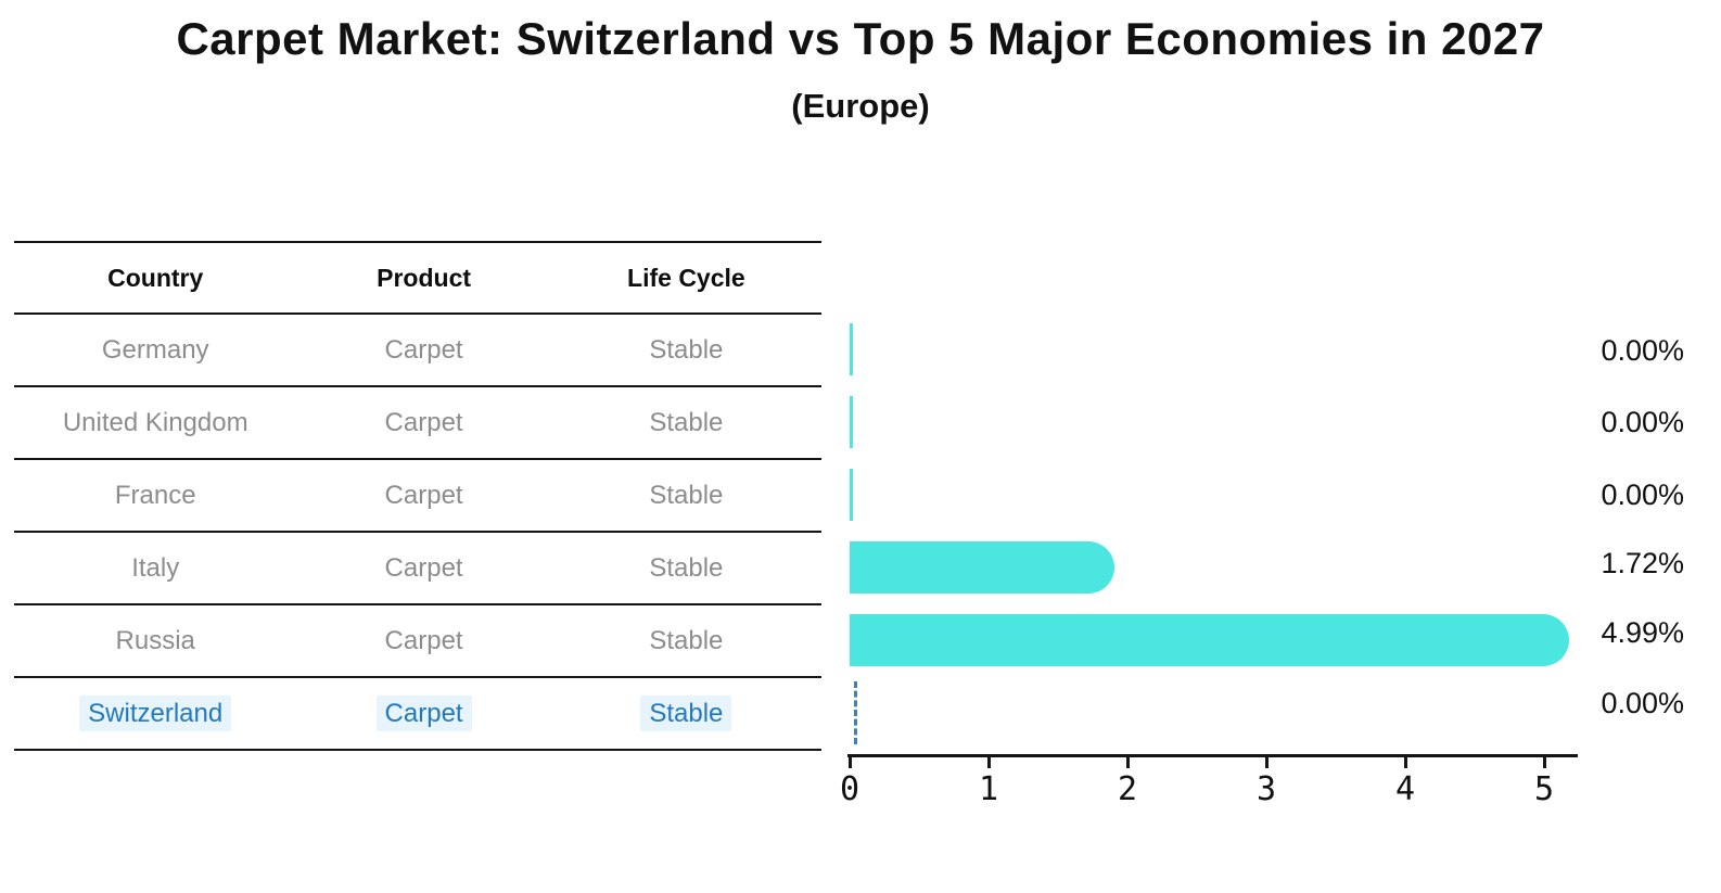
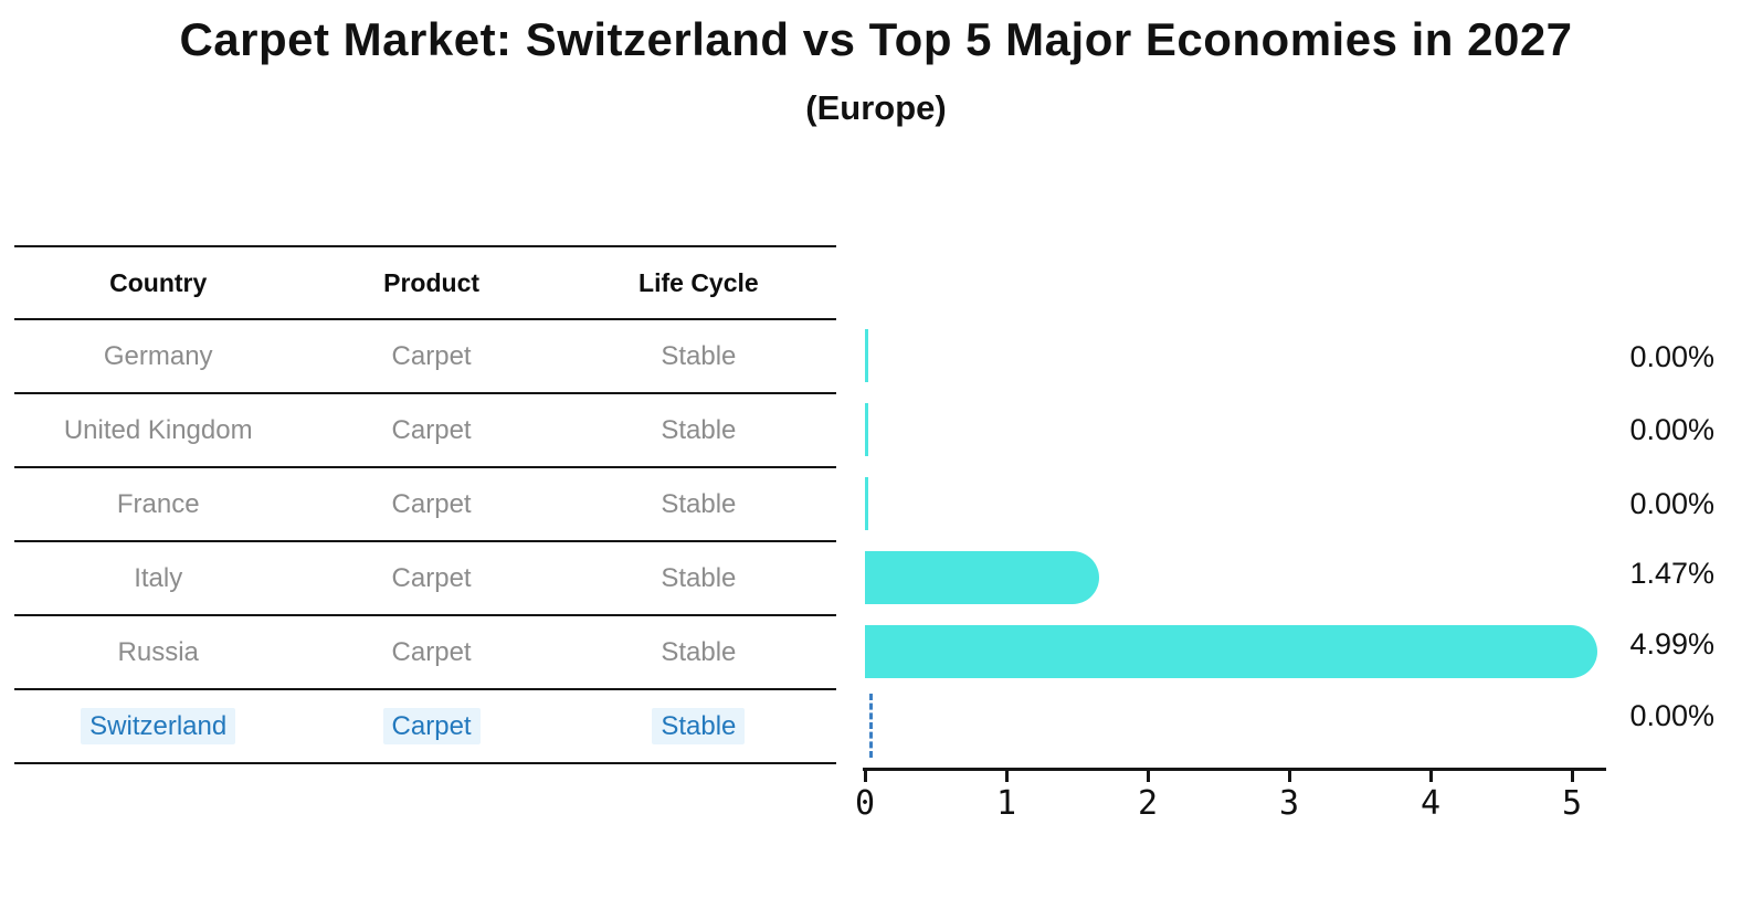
Italy: 1.72% -> 1.47%
